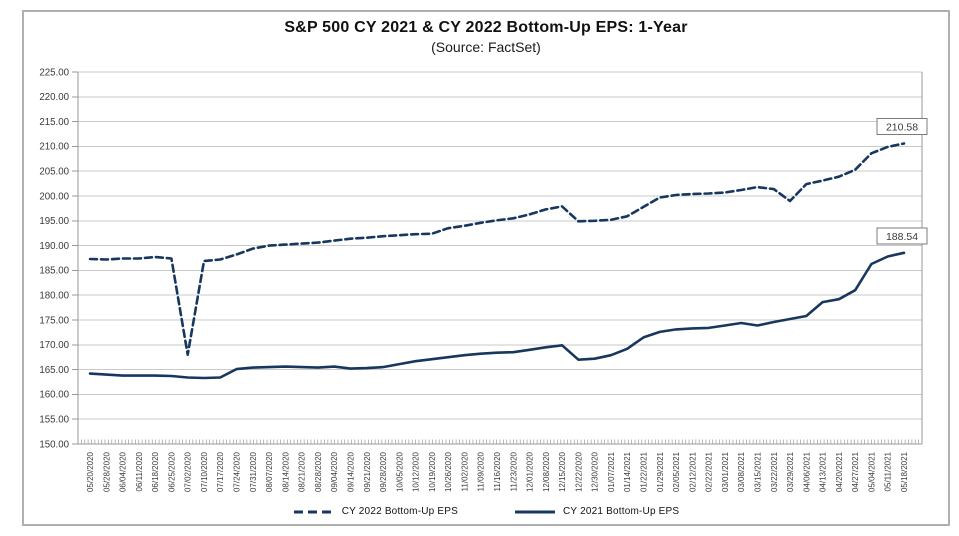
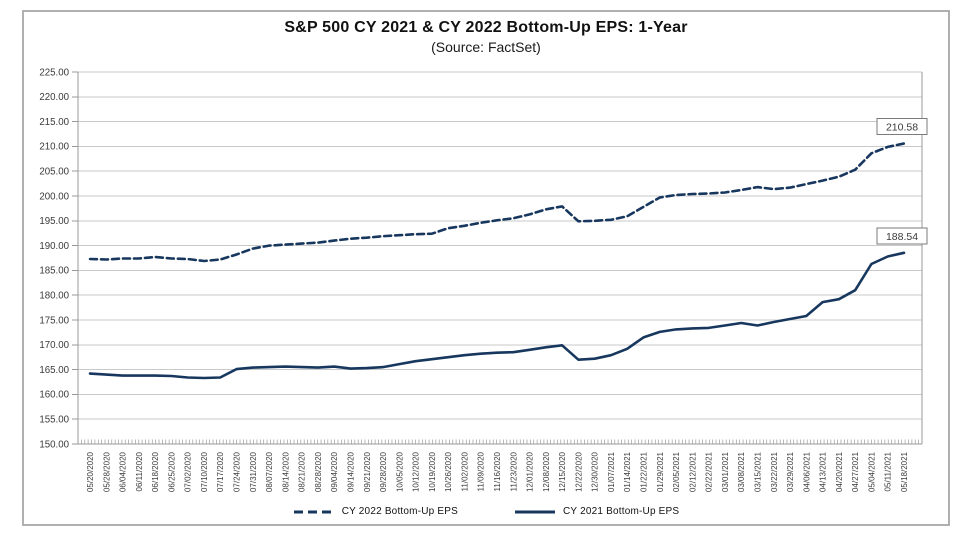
CY 2022 Bottom-Up EPS/07/02/2020: 168 -> 187
CY 2022 Bottom-Up EPS/03/29/2021: 199 -> 202
